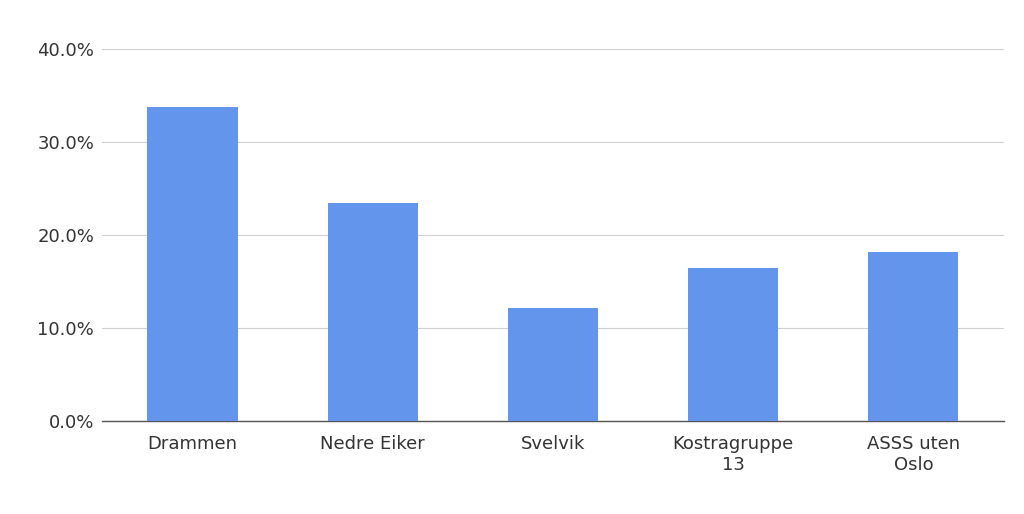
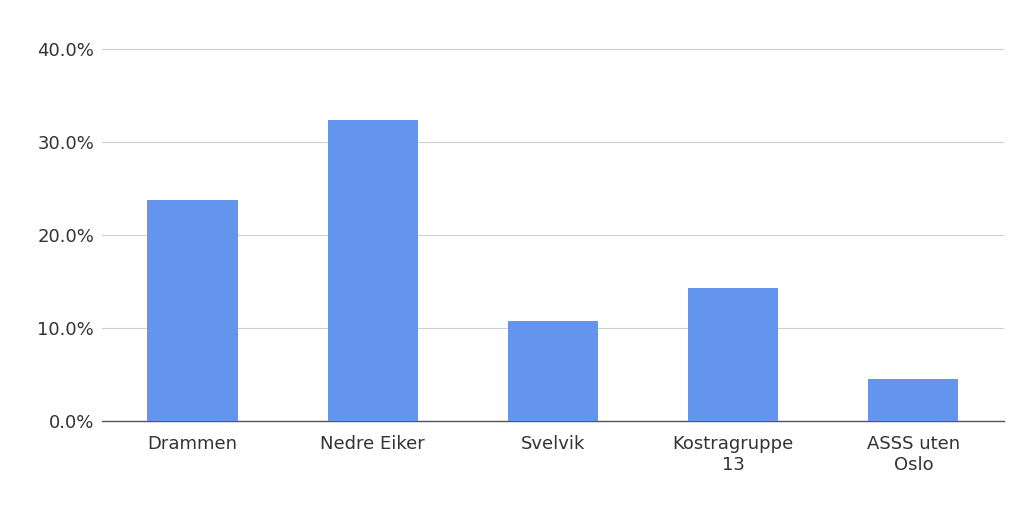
Drammen: 33.8% -> 23.8%
Nedre Eiker: 23.5% -> 32.4%
Svelvik: 12.2% -> 10.8%
Kostragruppe 13: 16.5% -> 14.4%
ASSS uten Oslo: 18.2% -> 4.6%
